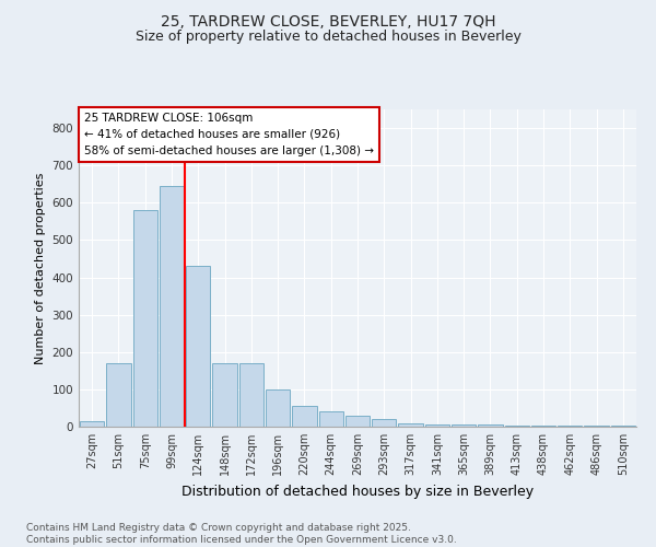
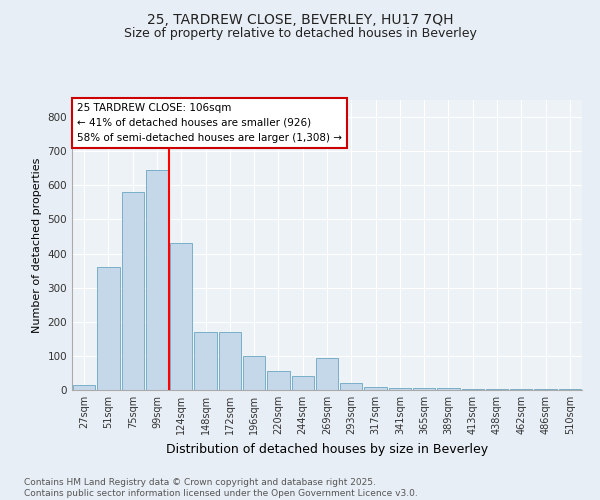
51sqm: 170 -> 360
269sqm: 30 -> 95
